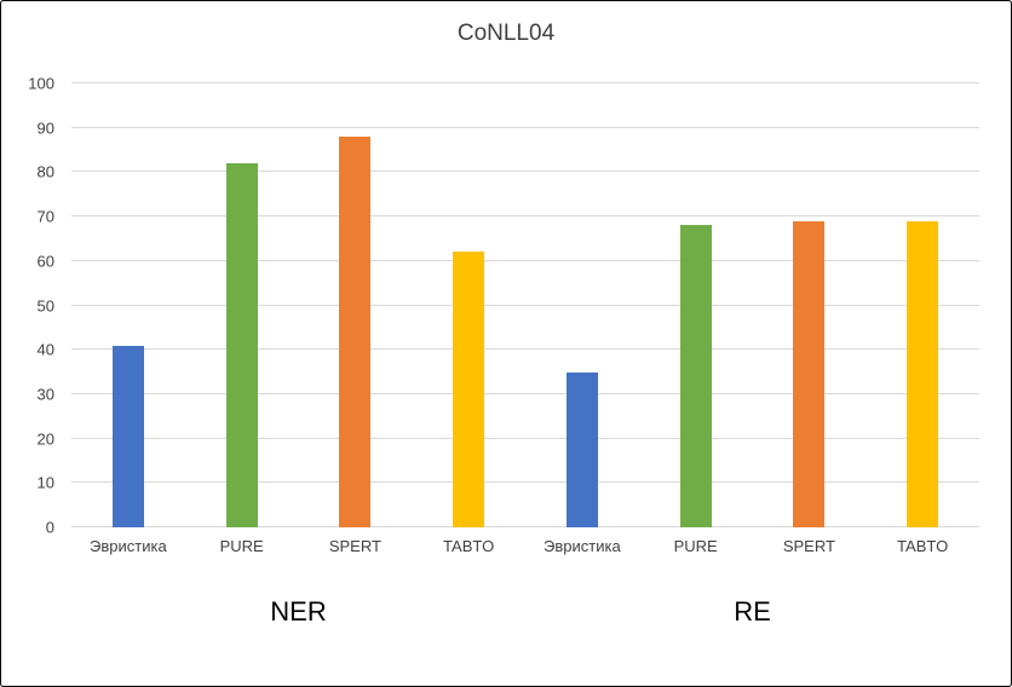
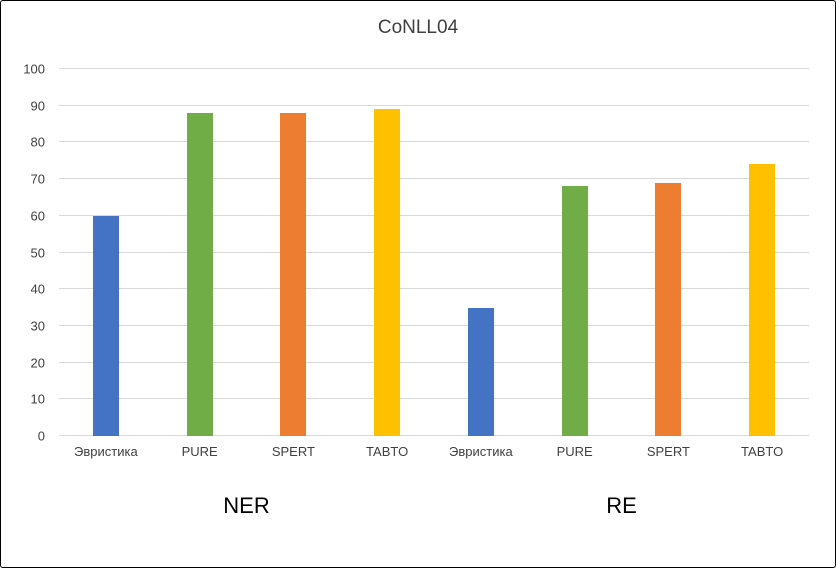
Эвристика/NER: 41 -> 60
PURE/NER: 82 -> 88
TABTO/NER: 62 -> 89
TABTO/RE: 69 -> 74
